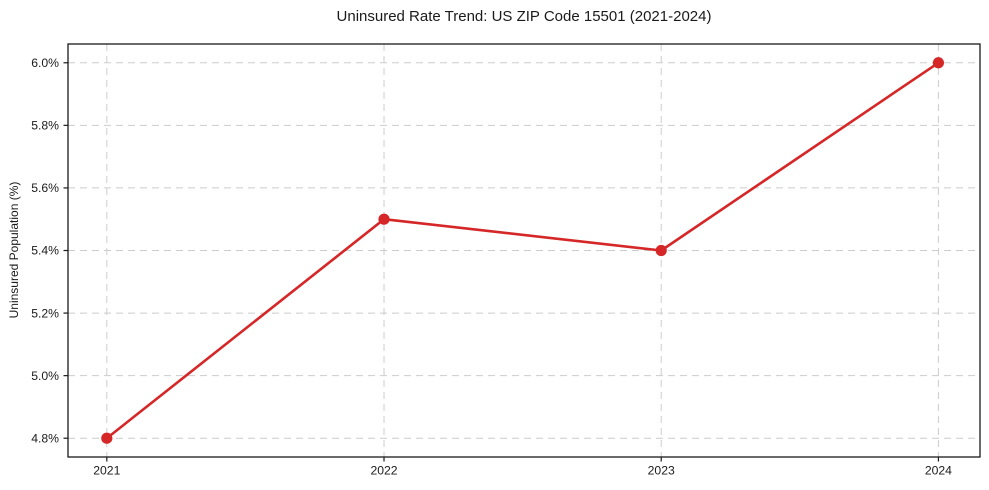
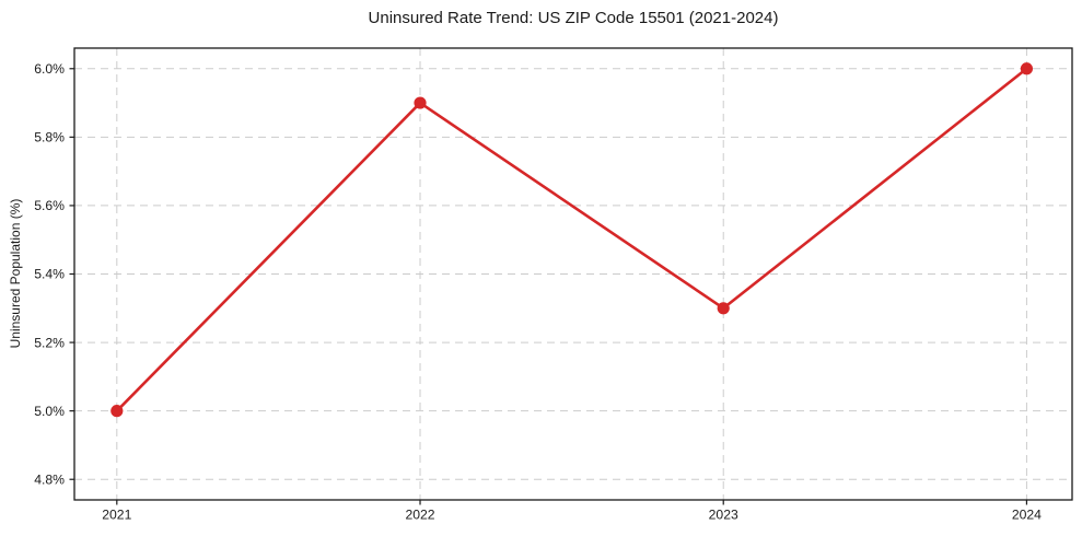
2021: 4.8% -> 5.0%
2022: 5.5% -> 5.9%
2023: 5.4% -> 5.3%
